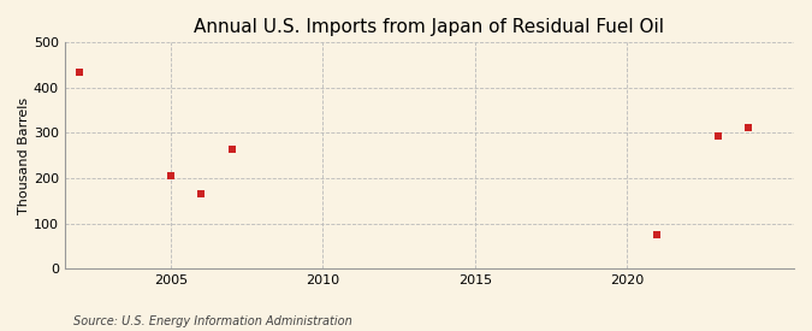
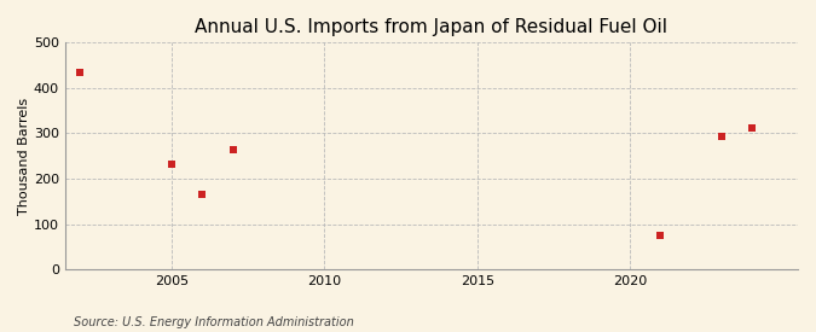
2005: 205 -> 232
